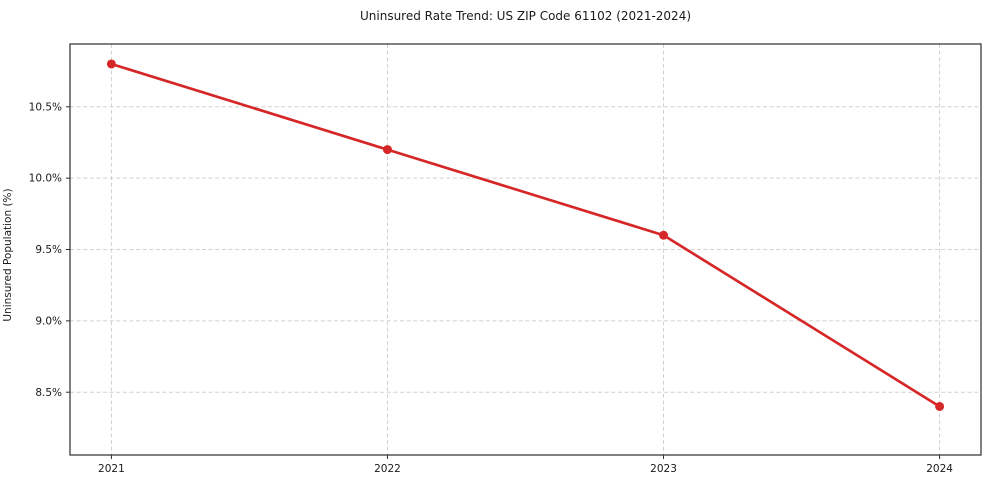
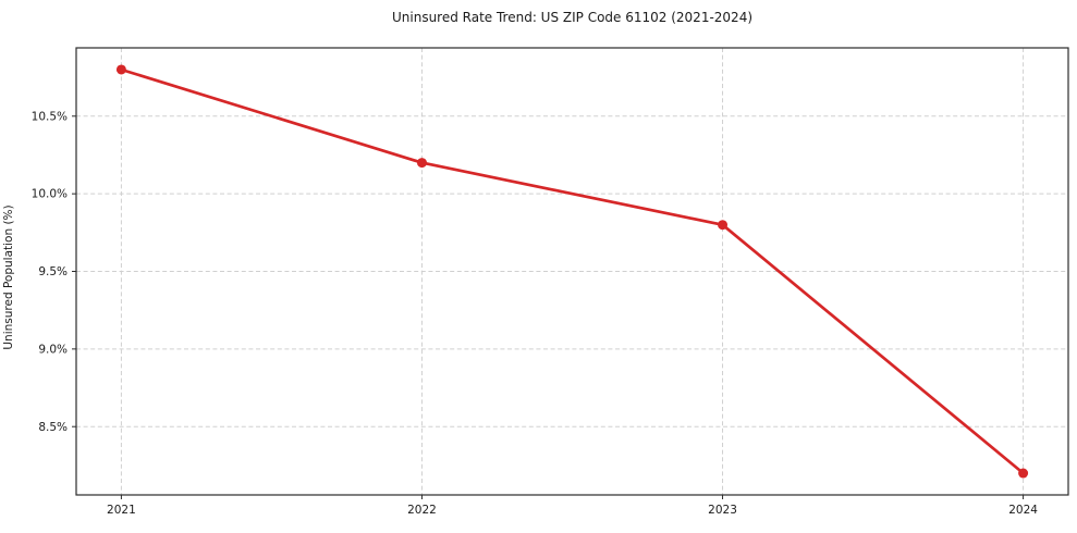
2023: 9.6% -> 9.8%
2024: 8.4% -> 8.2%
